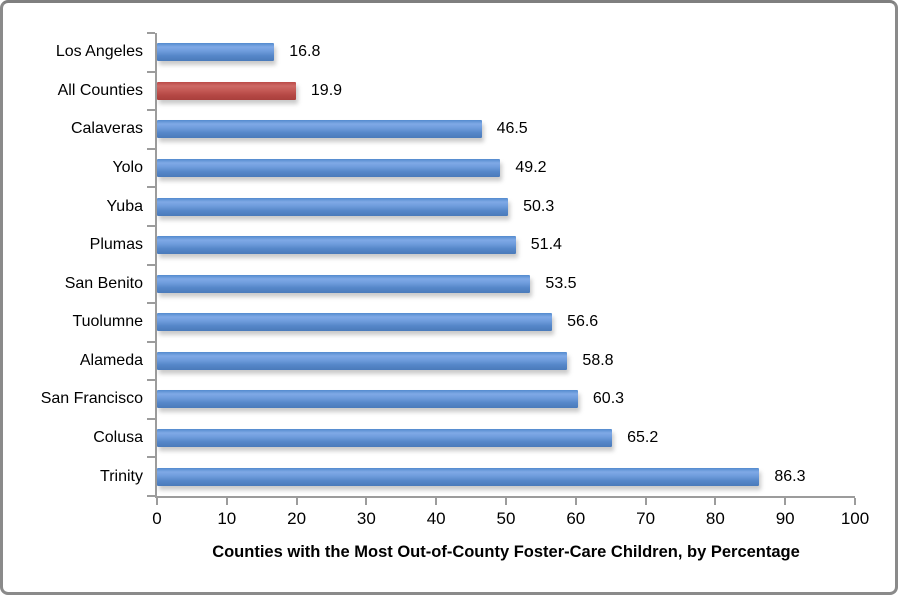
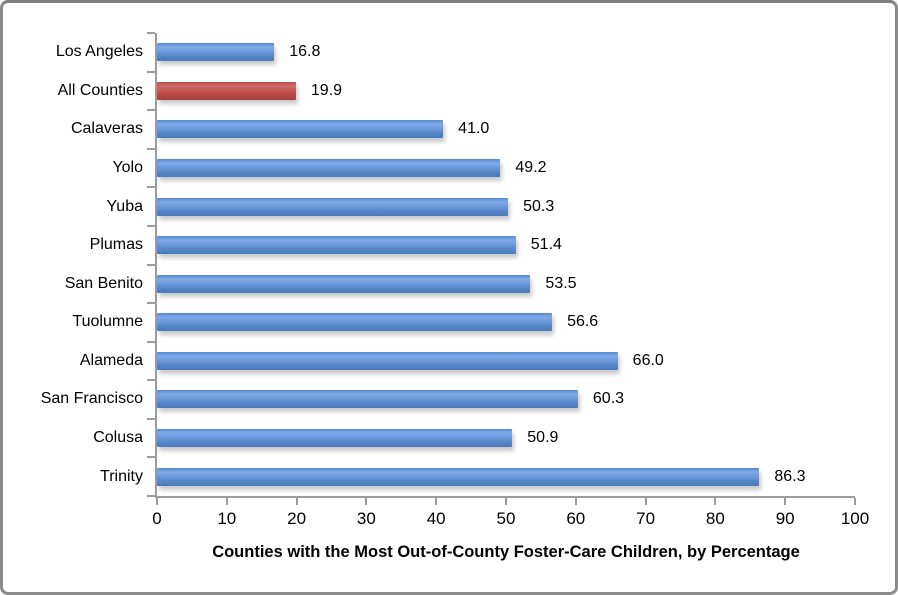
Calaveras: 46.5 -> 41.0
Alameda: 58.8 -> 66.0
Colusa: 65.2 -> 50.9
